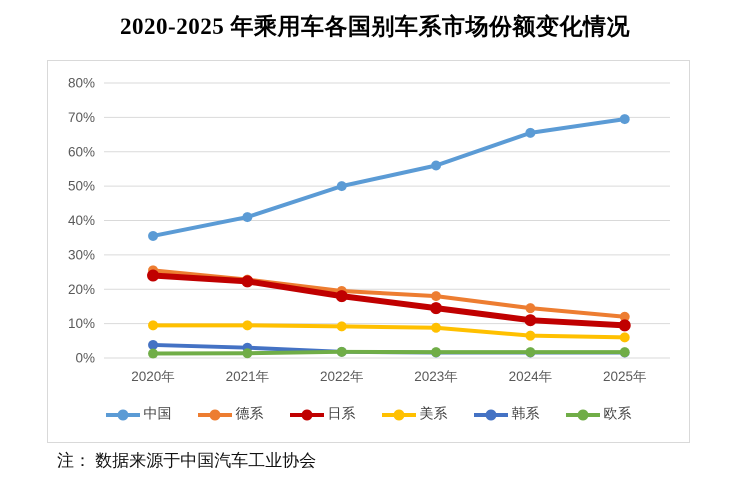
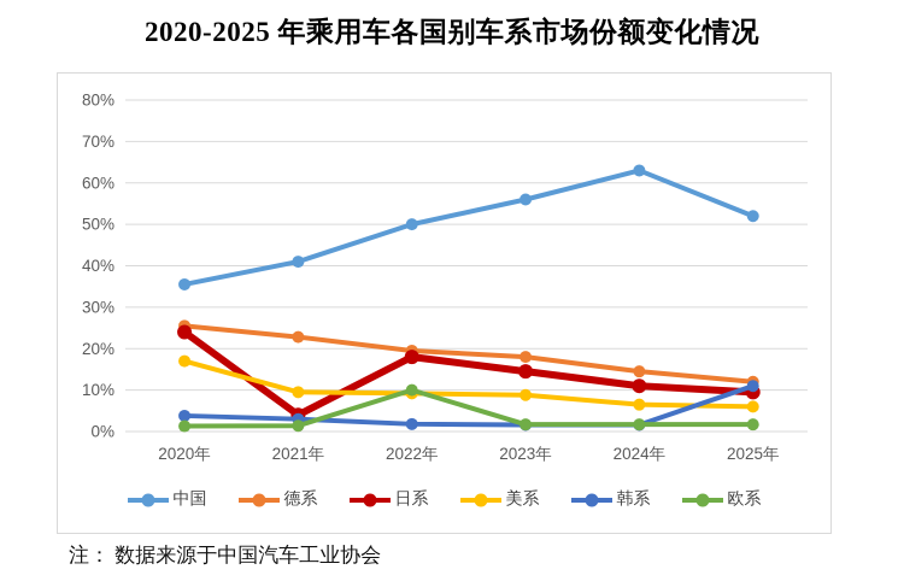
美系/2020年: 10% -> 17%
日系/2021年: 22% -> 4%
欧系/2022年: 2% -> 10%
中国/2024年: 66% -> 63%
中国/2025年: 70% -> 52%
韩系/2025年: 2% -> 11%
